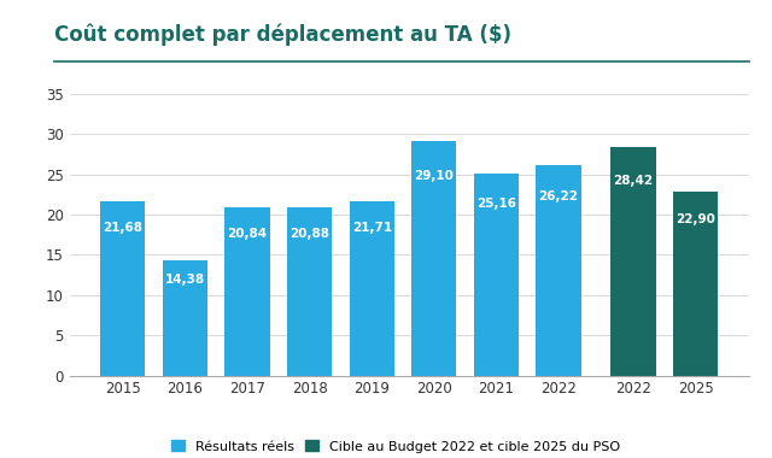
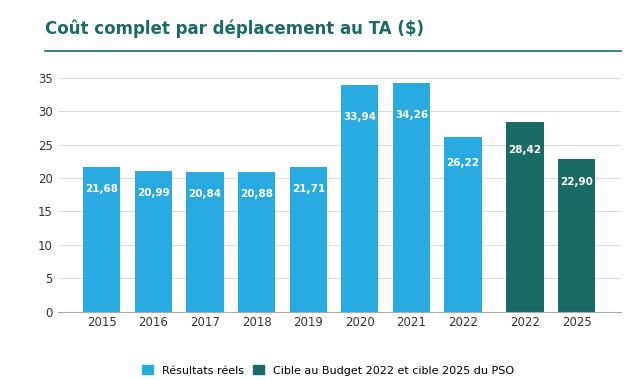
2016: 14,38 -> 20,99
2020: 29,10 -> 33,94
2021: 25,16 -> 34,26
